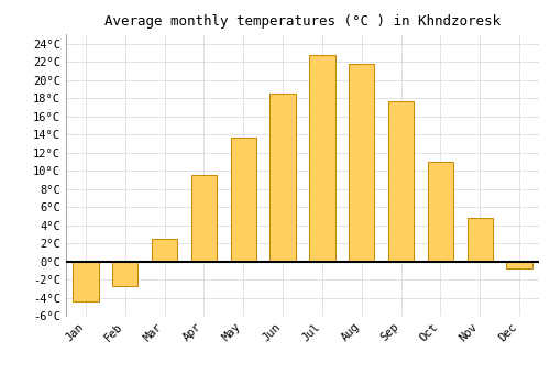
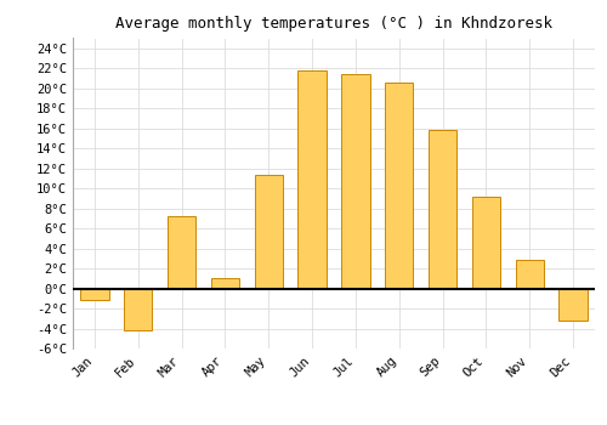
Jan: -4.4°C -> -1.2°C
Feb: -2.7°C -> -4.2°C
Mar: 2.5°C -> 7.2°C
Apr: 9.5°C -> 1.0°C
May: 13.7°C -> 11.4°C
Jun: 18.5°C -> 21.8°C
Jul: 22.7°C -> 21.4°C
Aug: 21.8°C -> 20.6°C
Sep: 17.6°C -> 15.8°C
Oct: 11.0°C -> 9.2°C
Nov: 4.8°C -> 2.8°C
Dec: -0.8°C -> -3.2°C
